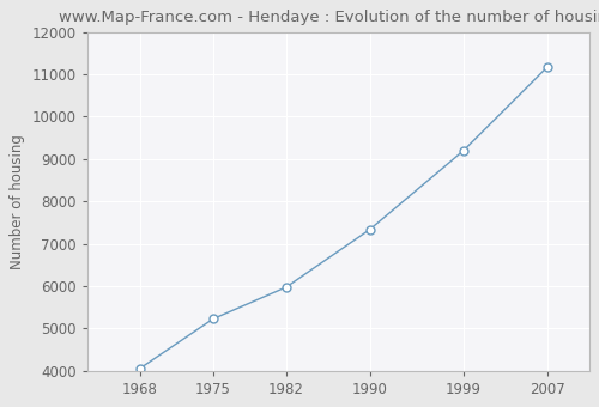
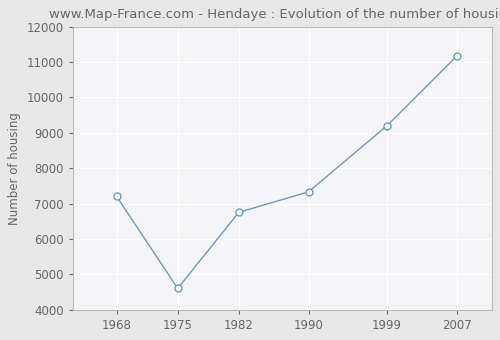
1968: 4050 -> 7200
1975: 5220 -> 4600
1982: 5970 -> 6750
